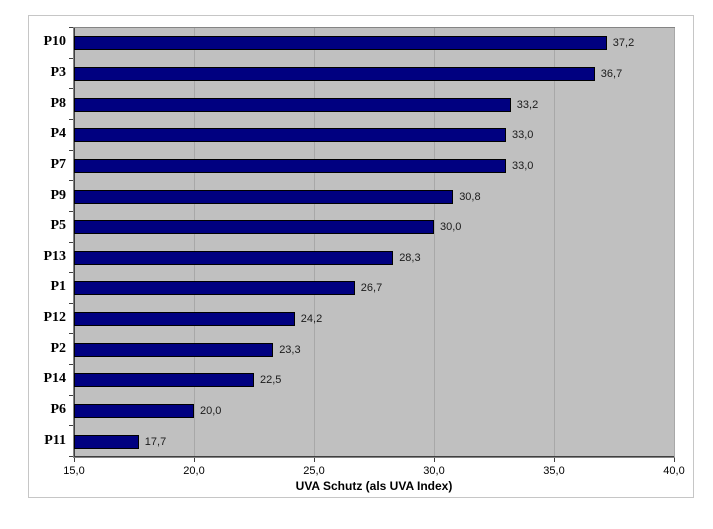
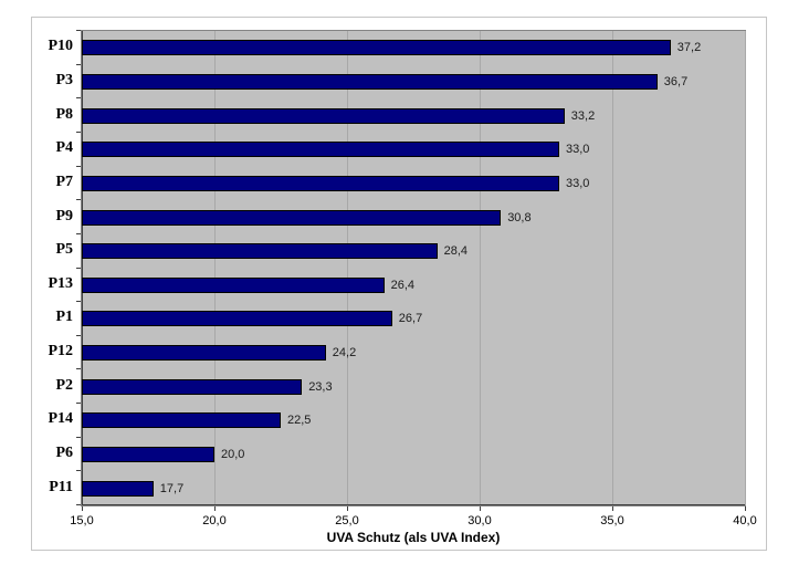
P5: 30,0 -> 28,4
P13: 28,3 -> 26,4
